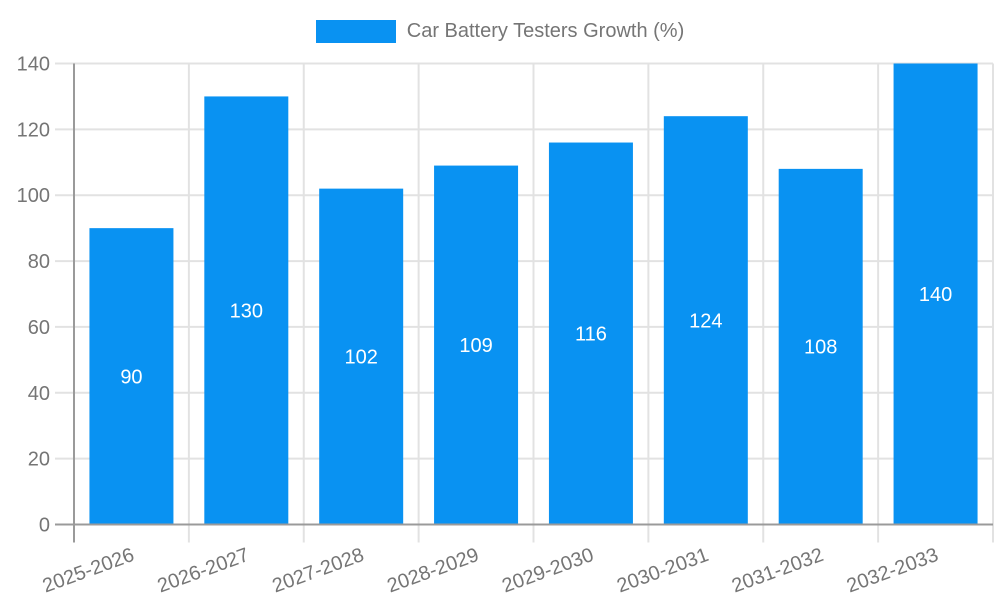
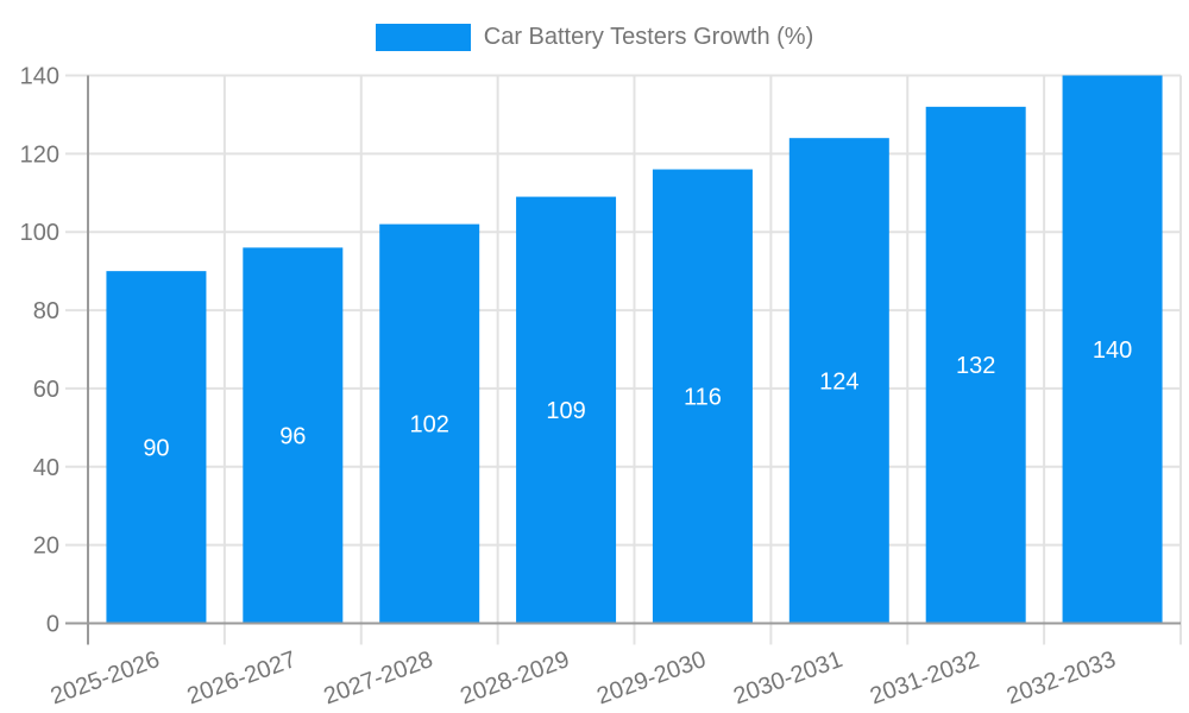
2026-2027: 130 -> 96
2031-2032: 108 -> 132
